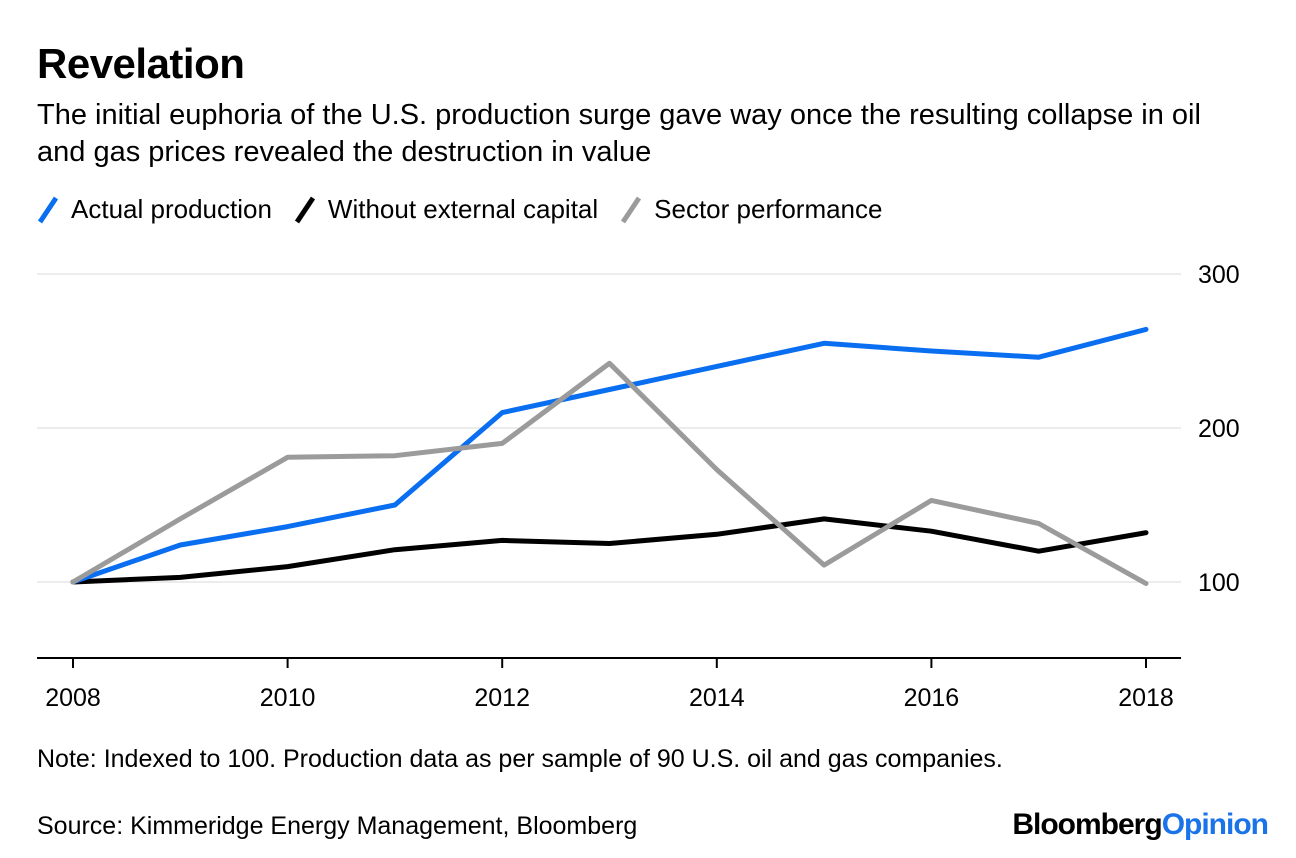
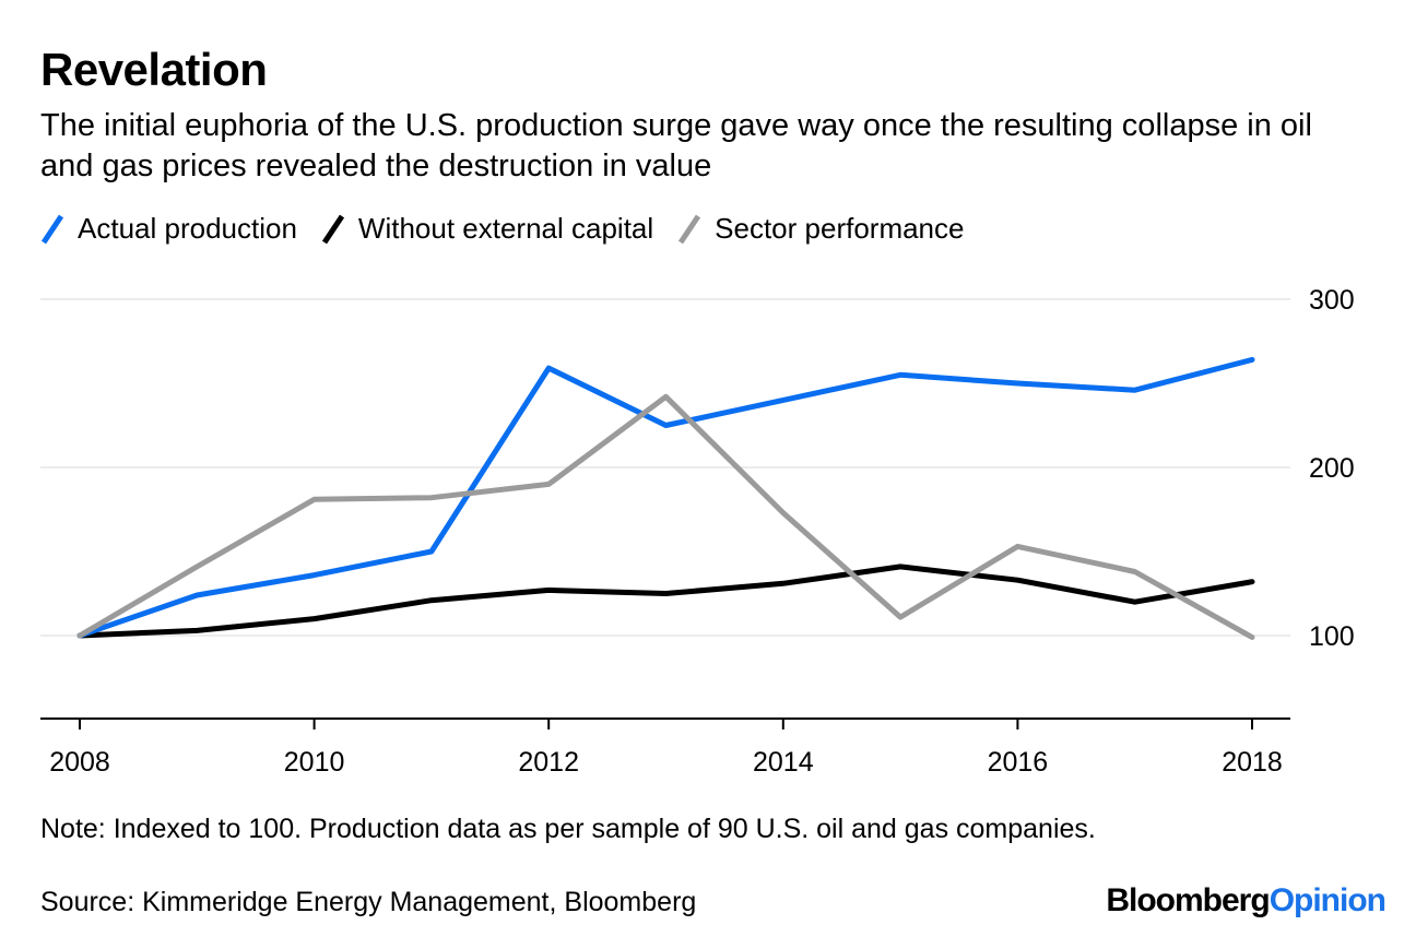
Actual production/2012: 210 -> 259
